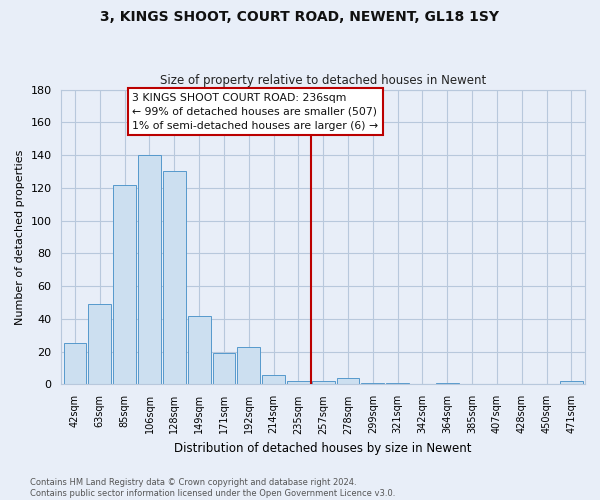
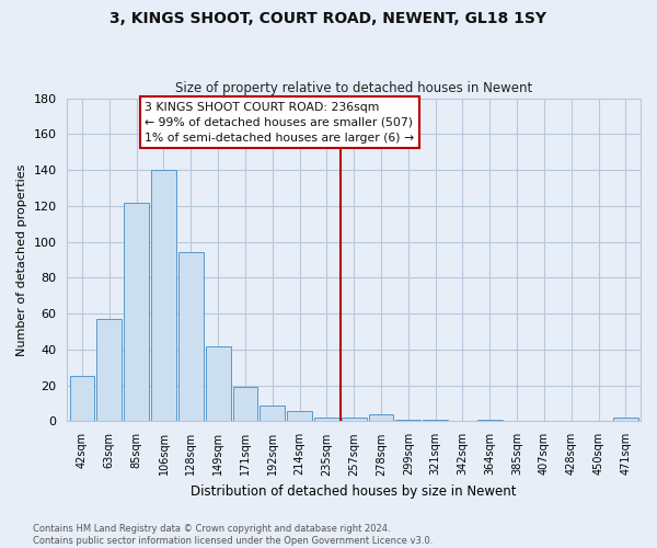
63sqm: 49 -> 57
128sqm: 130 -> 94
192sqm: 23 -> 9
